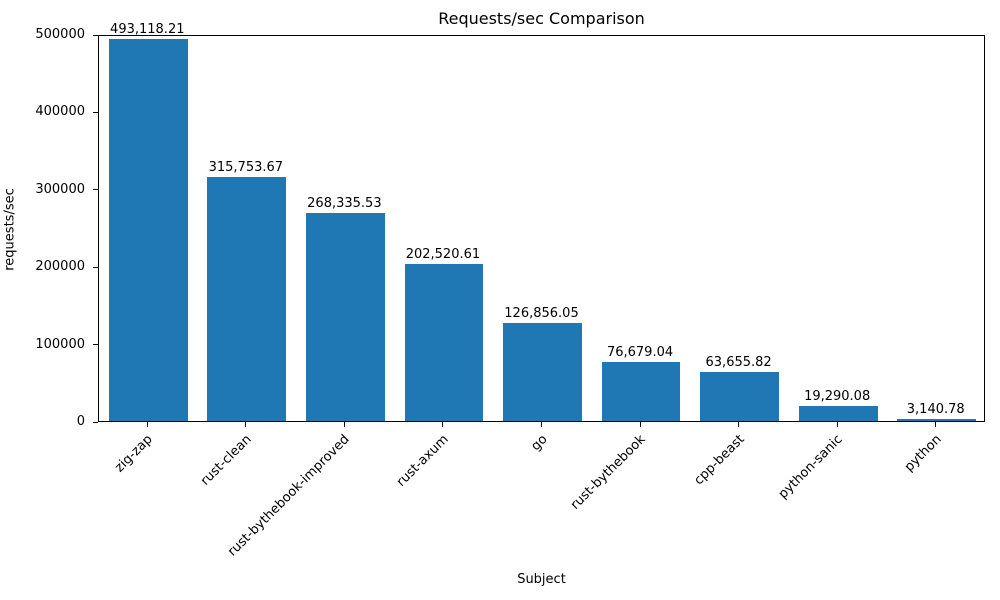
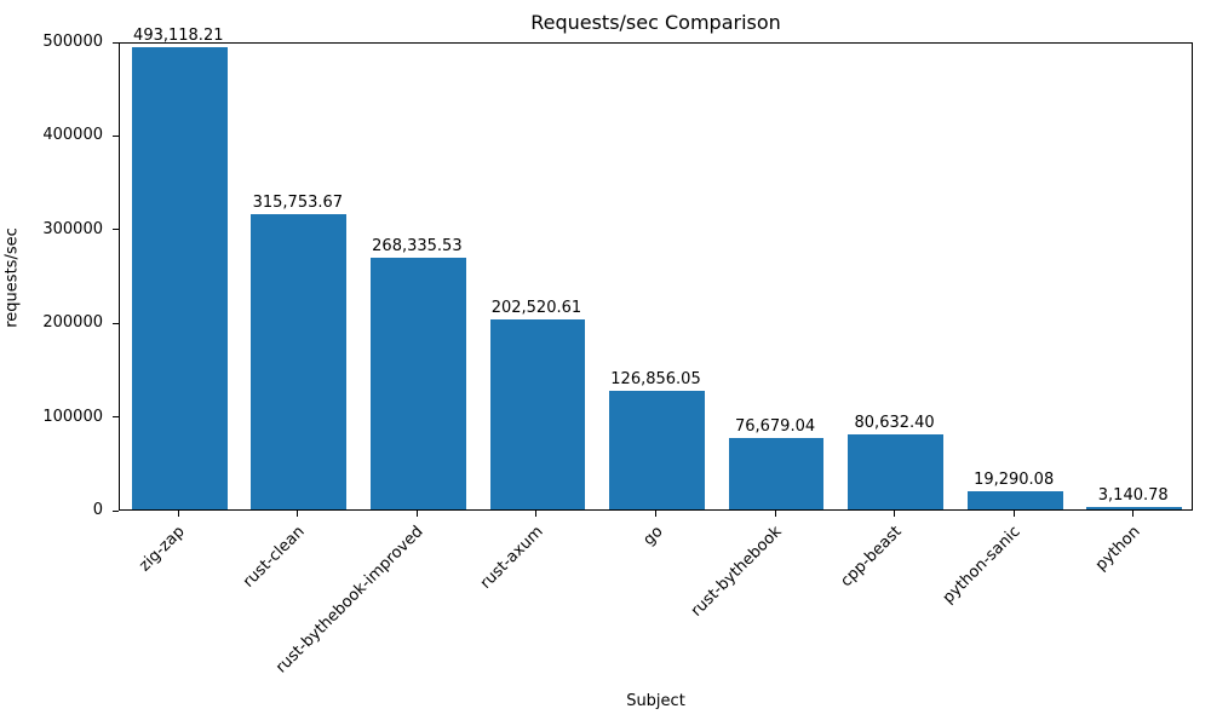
cpp-beast: 63,655.82 -> 80,632.40
